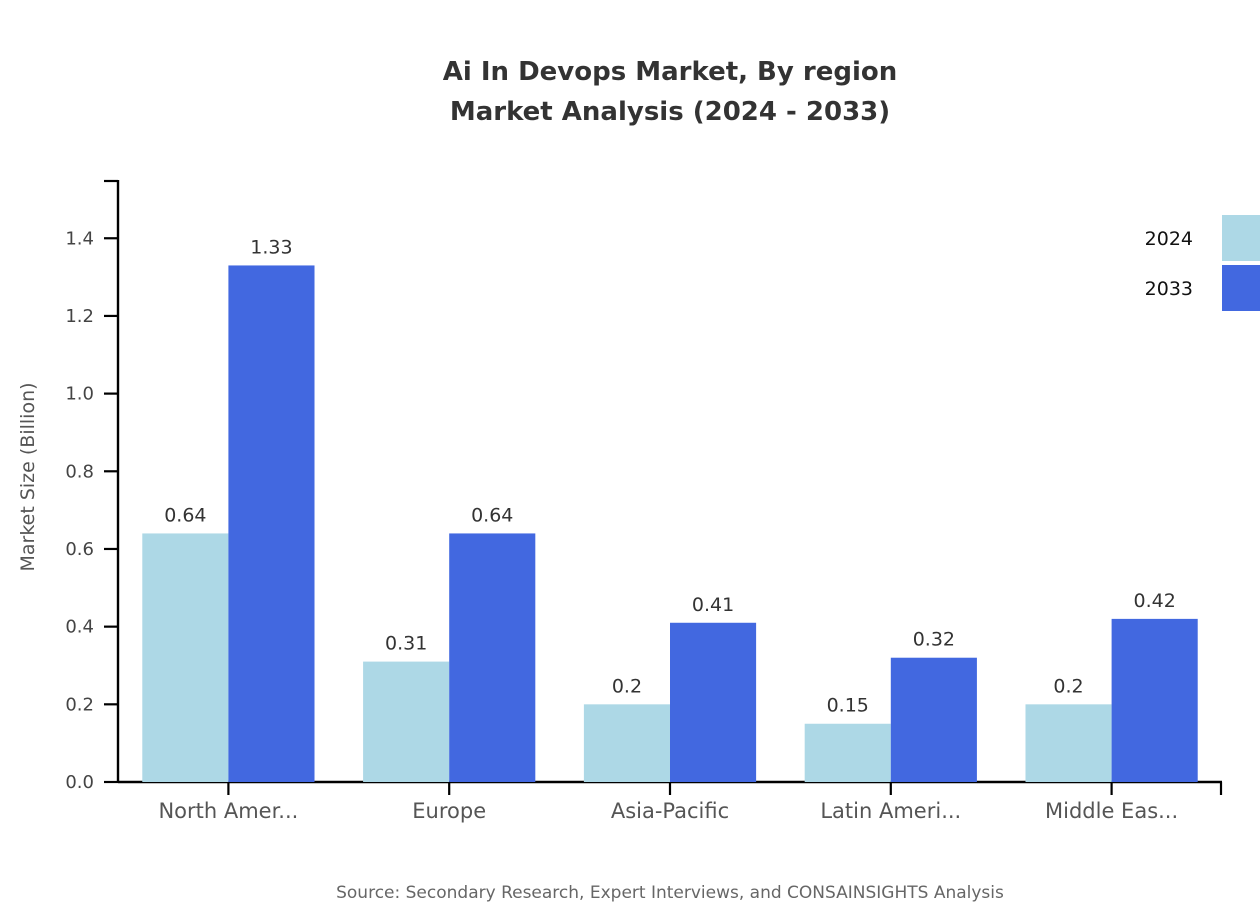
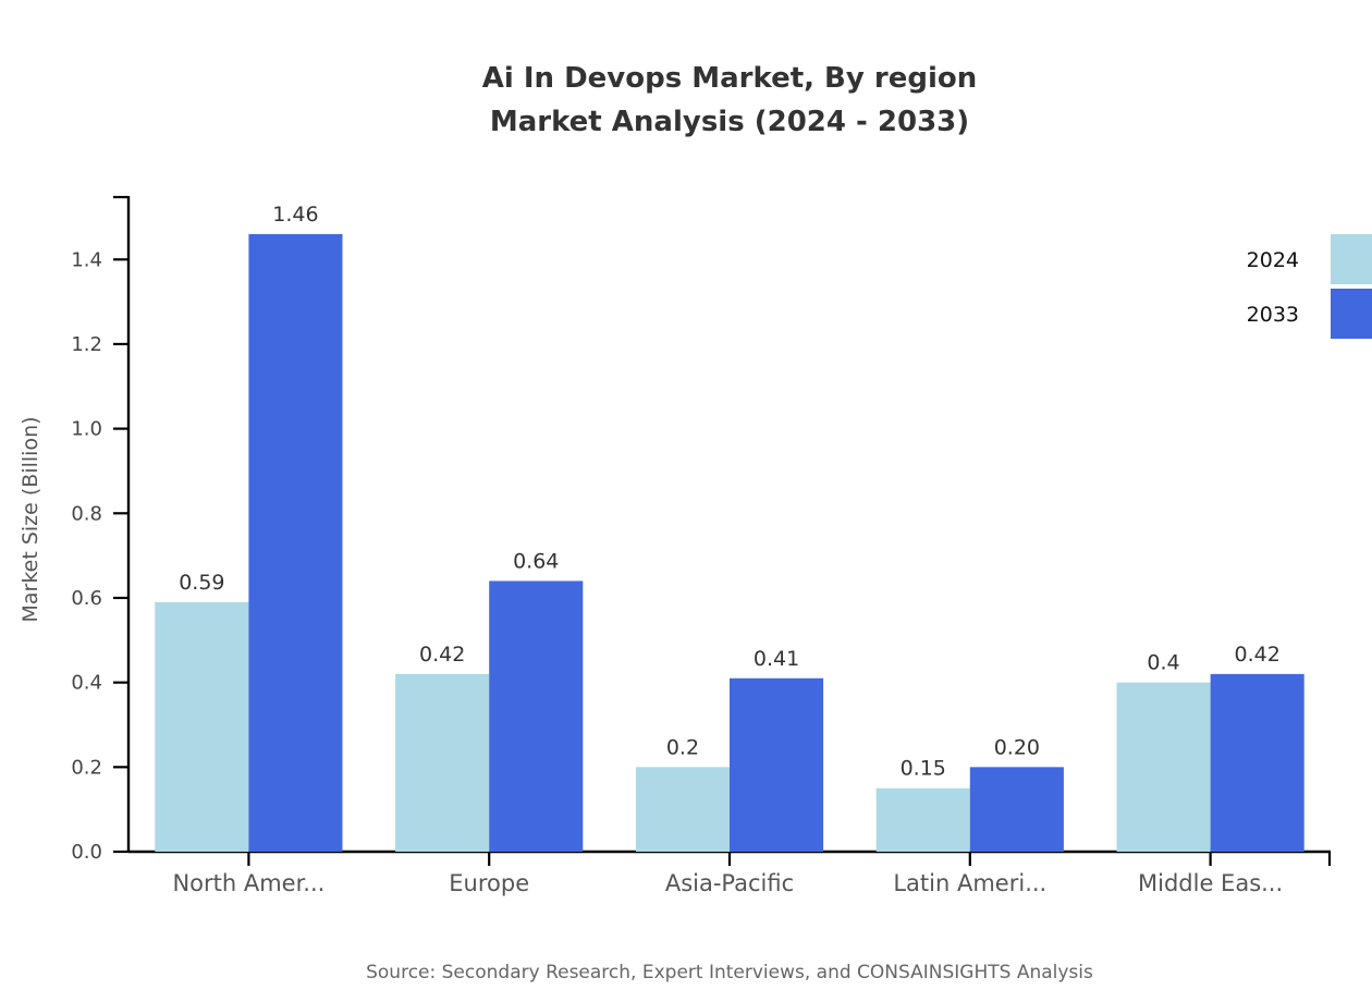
2024/North Amer...: 0.64 -> 0.59
2033/North Amer...: 1.33 -> 1.46
2024/Europe: 0.31 -> 0.42
2033/Latin Ameri...: 0.32 -> 0.20
2024/Middle Eas...: 0.2 -> 0.4
